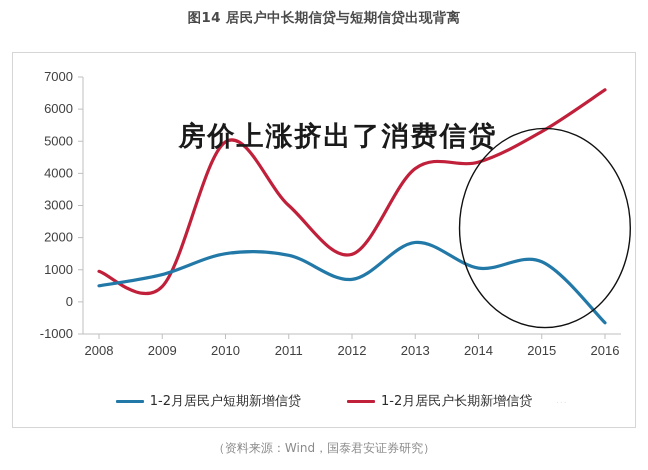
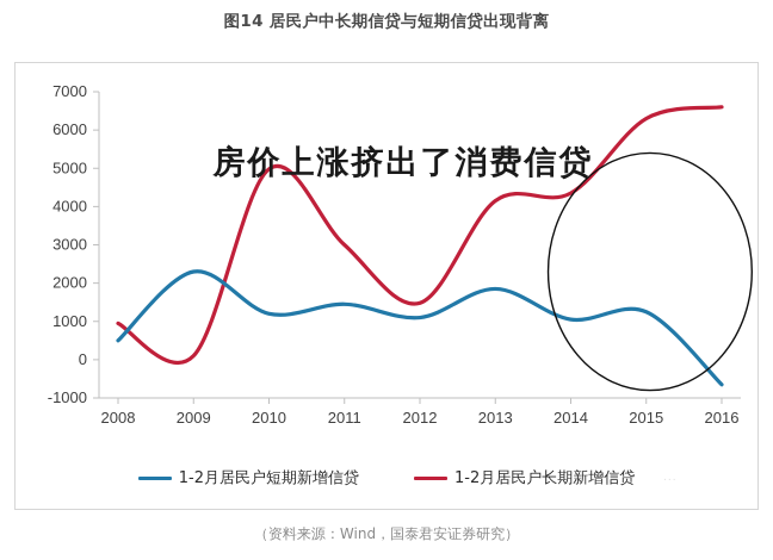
1-2月居民户短期新增信贷/2009: 800 -> 2300
1-2月居民户长期新增信贷/2009: 500 -> 100
1-2月居民户短期新增信贷/2010: 1500 -> 1200
1-2月居民户短期新增信贷/2012: 700 -> 1100
1-2月居民户长期新增信贷/2015: 5300 -> 6300
